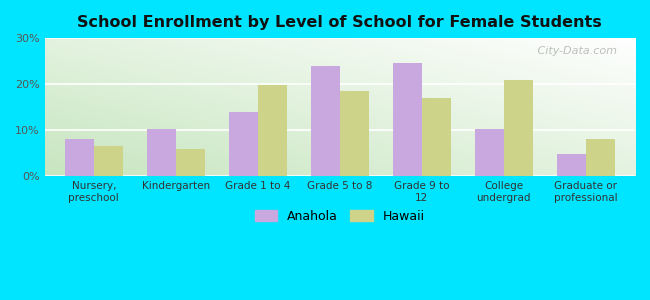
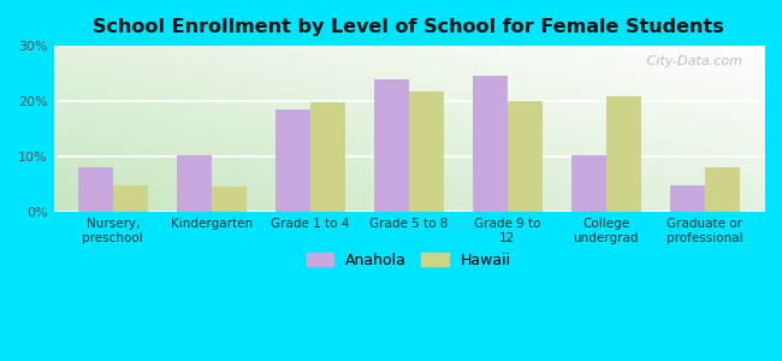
Hawaii/Nursery, preschool: 6.5% -> 4.8%
Hawaii/Kindergarten: 6.0% -> 4.6%
Anahola/Grade 1 to 4: 14.0% -> 18.5%
Hawaii/Grade 5 to 8: 18.5% -> 21.8%
Hawaii/Grade 9 to 12: 17.0% -> 20.0%
